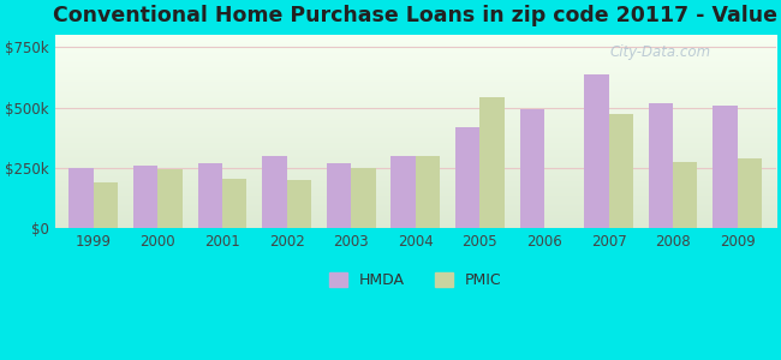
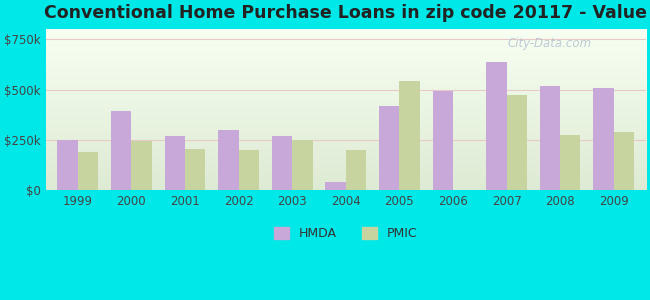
HMDA/2000: $262k -> $395k
HMDA/2004: $302k -> $40k
PMIC/2004: $298k -> $200k
